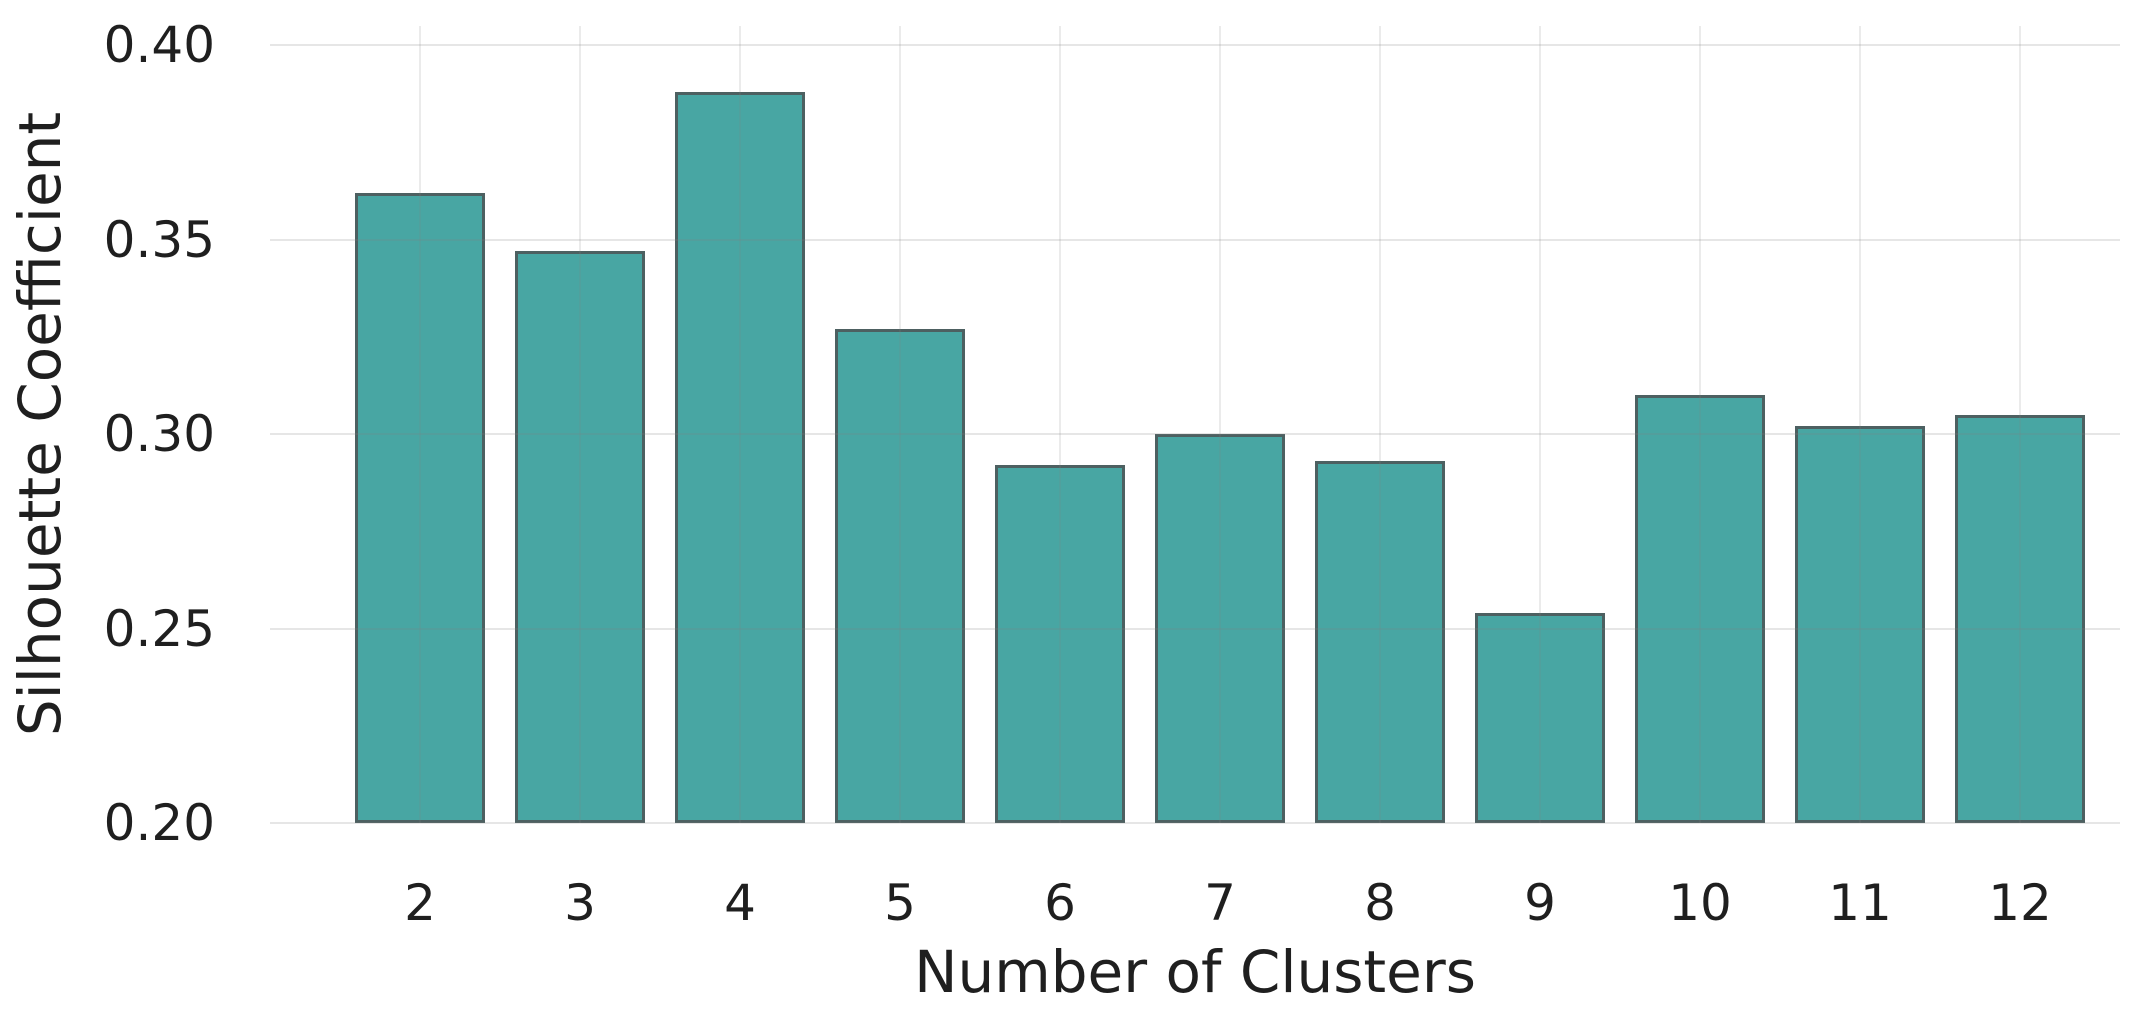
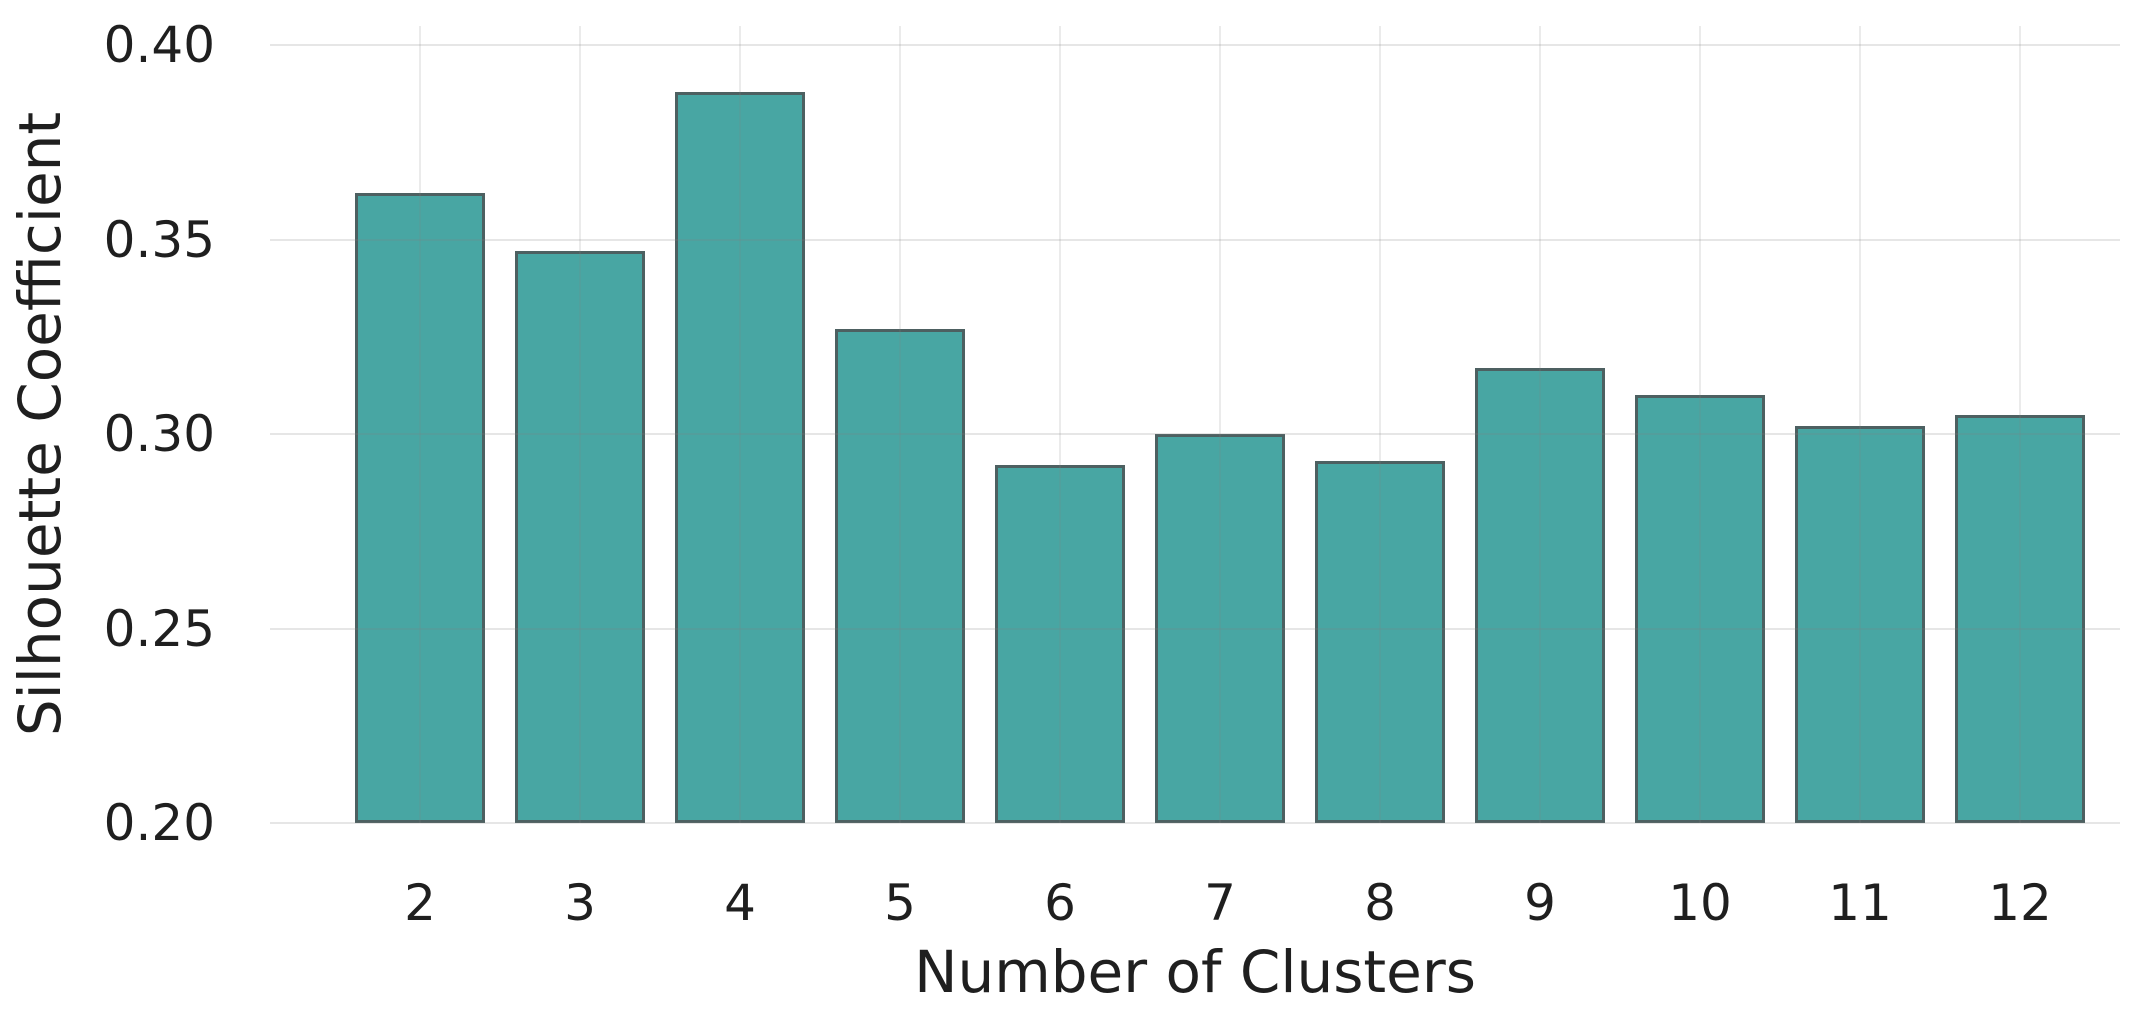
9: 0.254 -> 0.317
